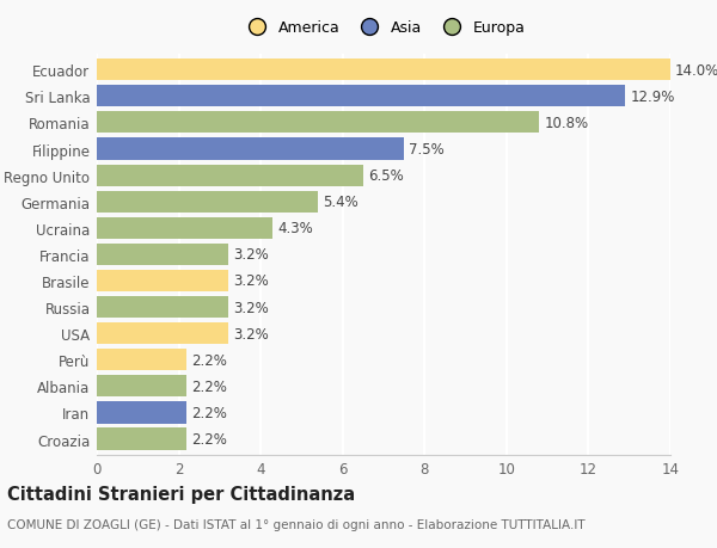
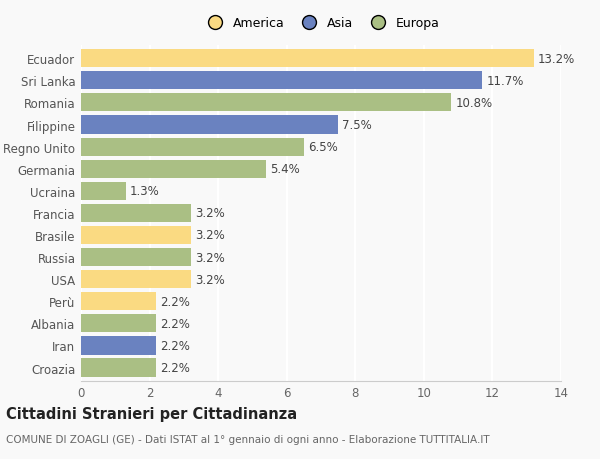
Ecuador: 14.0 -> 13.2
Sri Lanka: 12.9% -> 11.7%
Ucraina: 4.3% -> 1.3%
